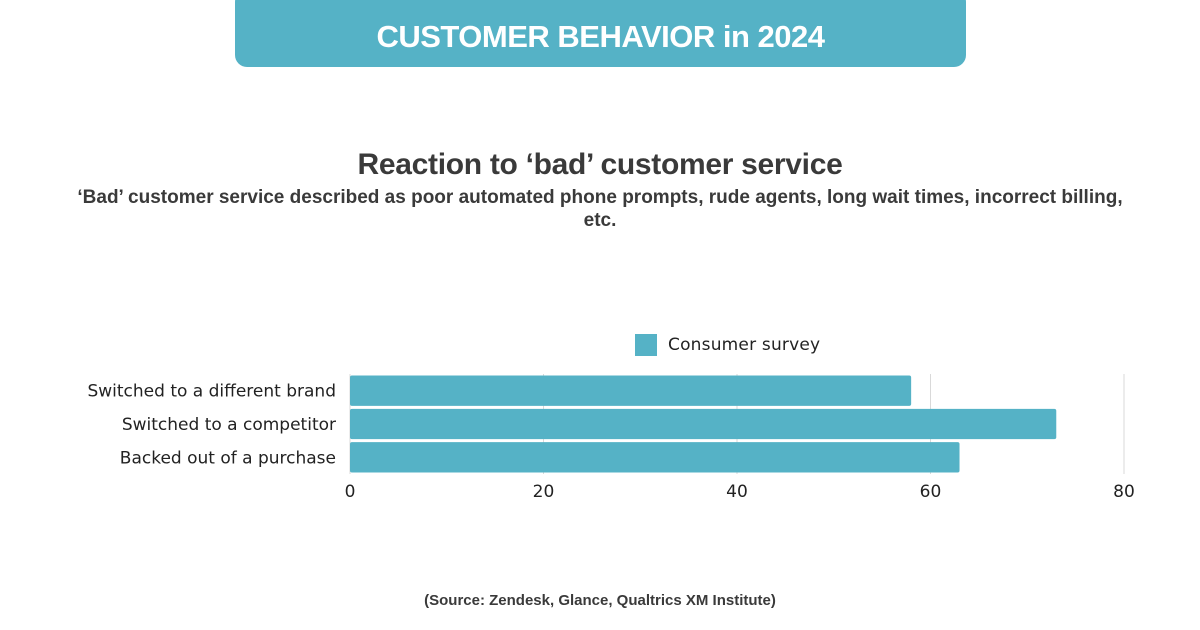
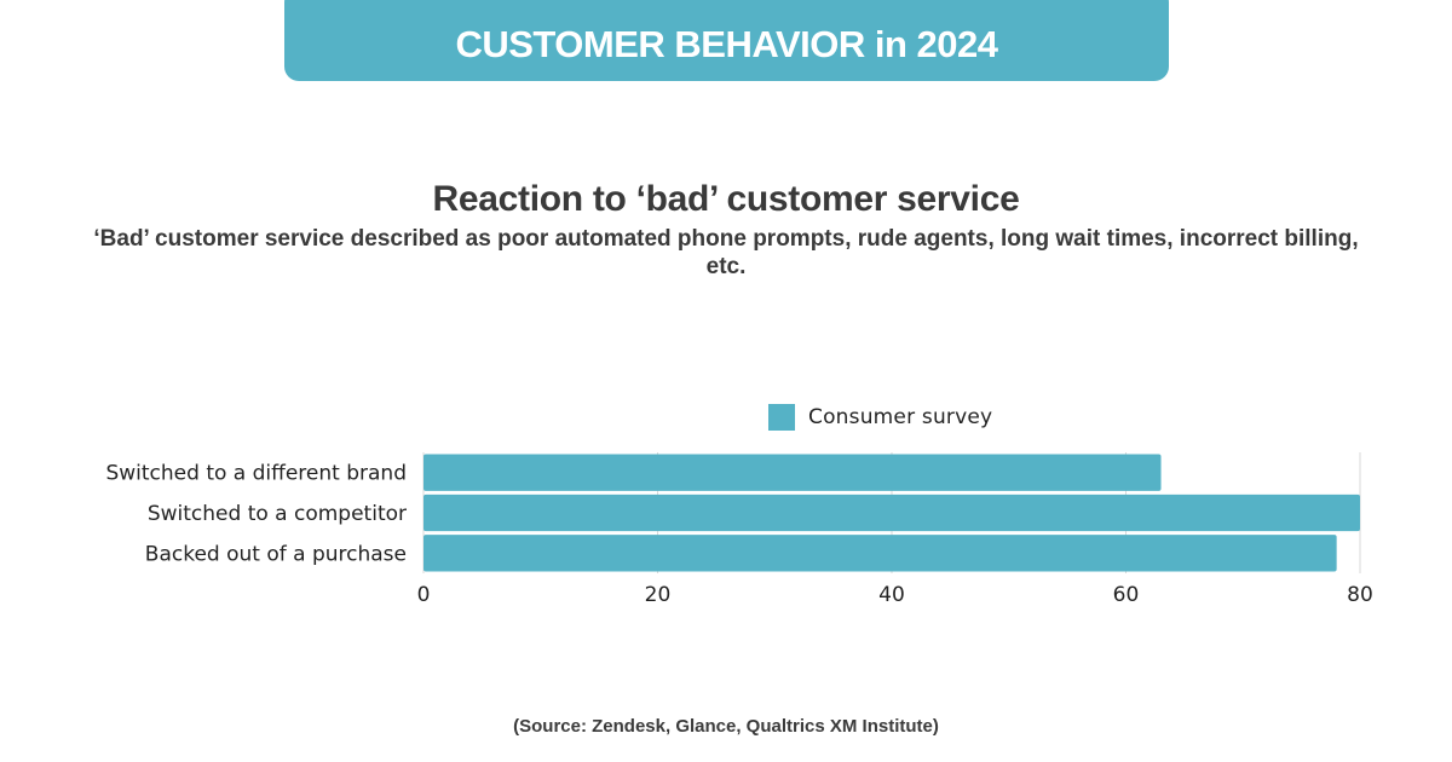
Switched to a different brand: 58 -> 63
Switched to a competitor: 73 -> 80
Backed out of a purchase: 63 -> 78
